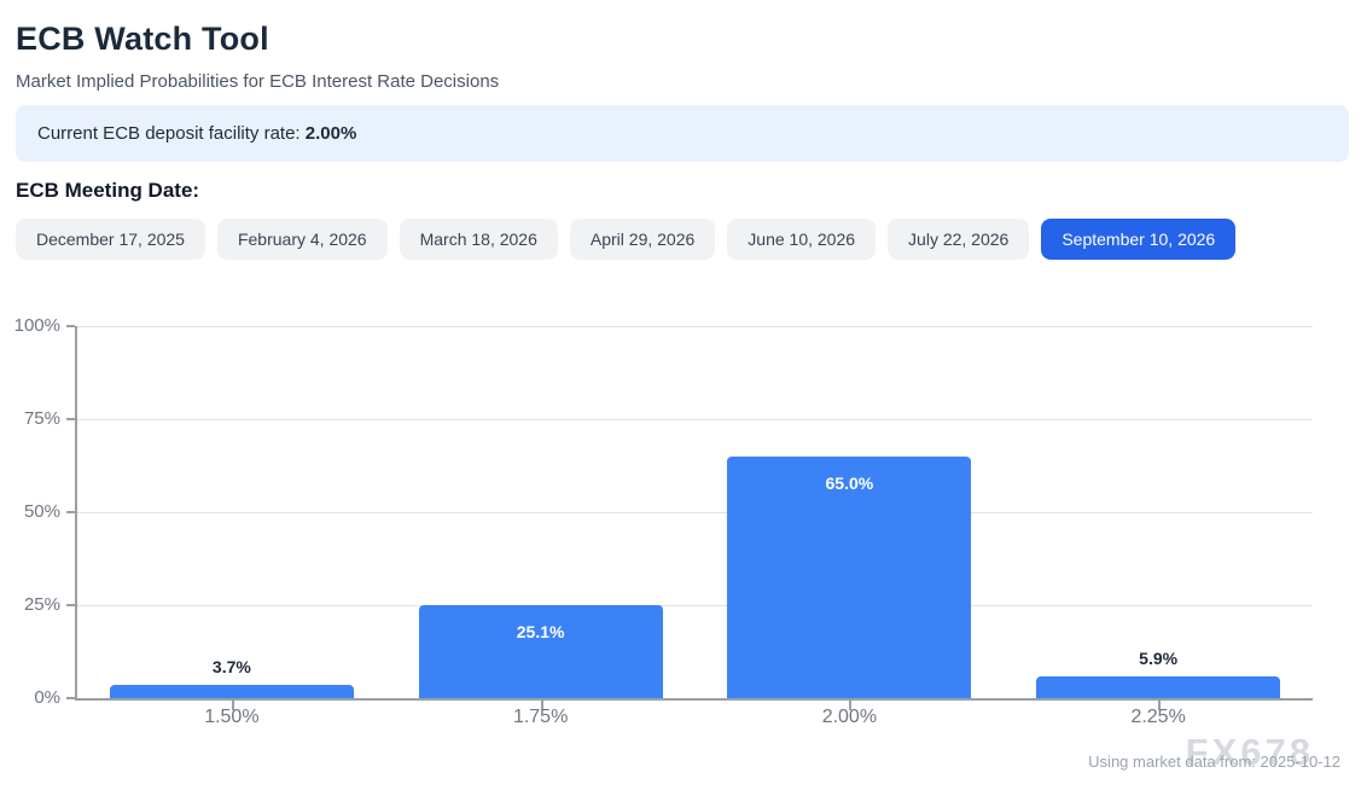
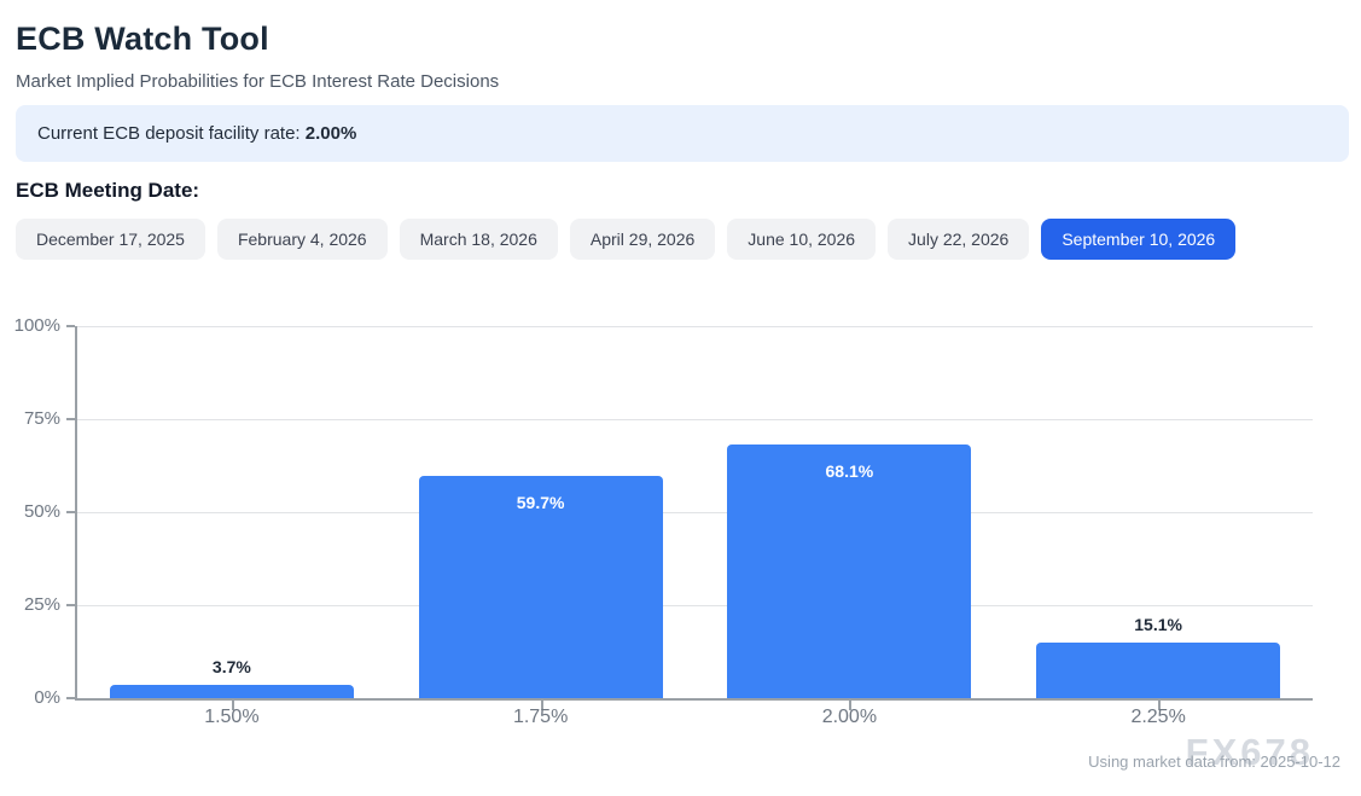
1.75%: 25.1% -> 59.7%
2.00%: 65.0% -> 68.1%
2.25%: 5.9% -> 15.1%
